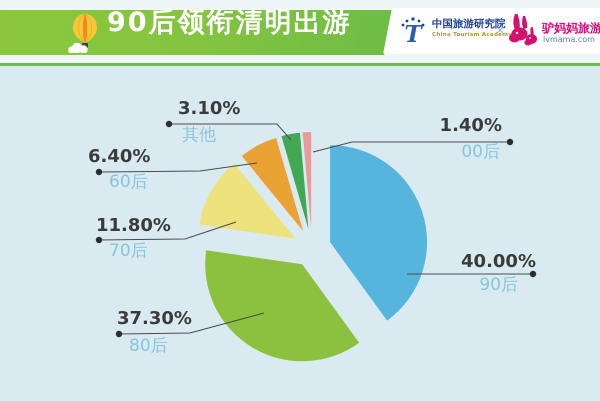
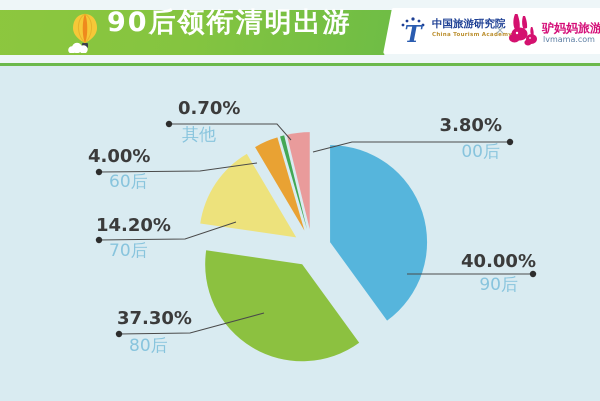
70后: 11.80% -> 14.20%
60后: 6.40% -> 4.00%
其他: 3.10% -> 0.70%
00后: 1.40% -> 3.80%
